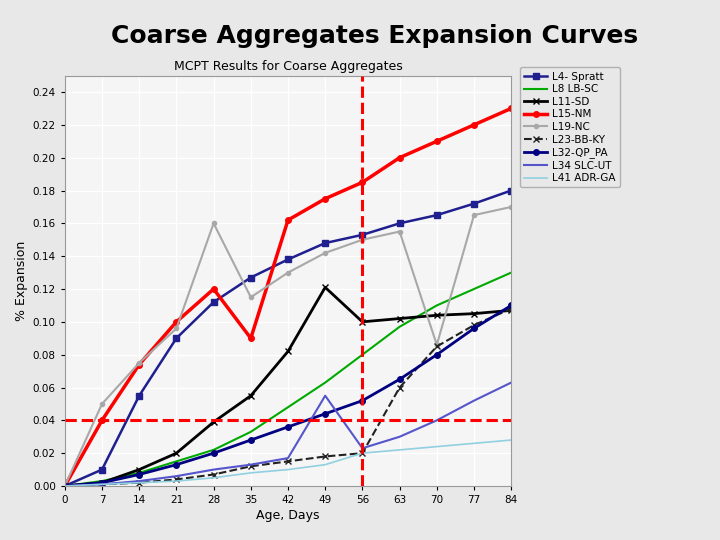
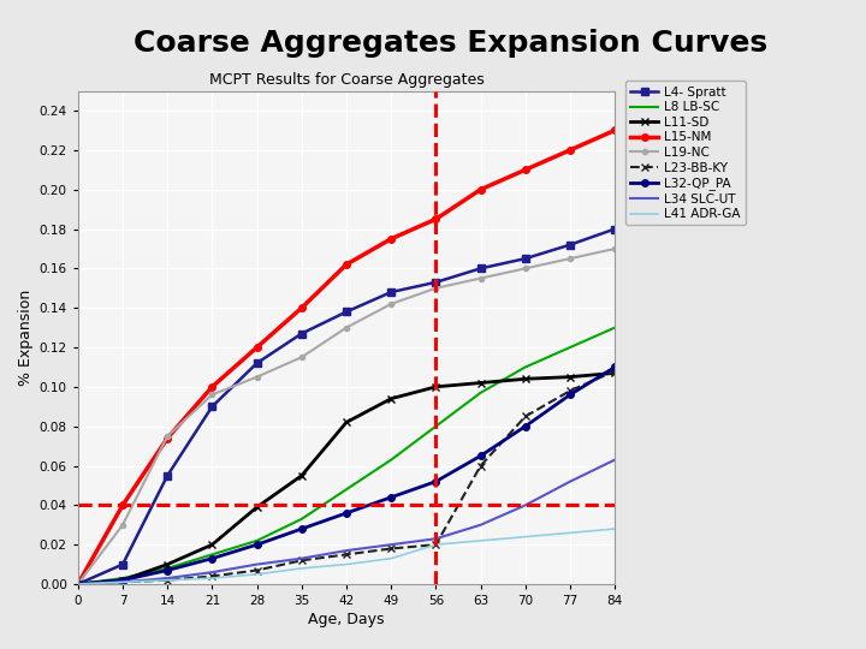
L19-NC/7: 0.050 -> 0.030
L19-NC/28: 0.160 -> 0.105
L15-NM/35: 0.090 -> 0.140
L11-SD/49: 0.121 -> 0.094
L34 SLC-UT/49: 0.055 -> 0.020
L19-NC/70: 0.086 -> 0.160
